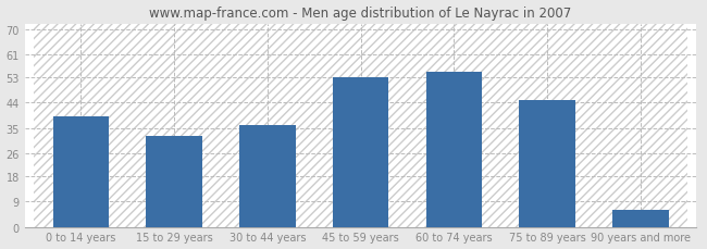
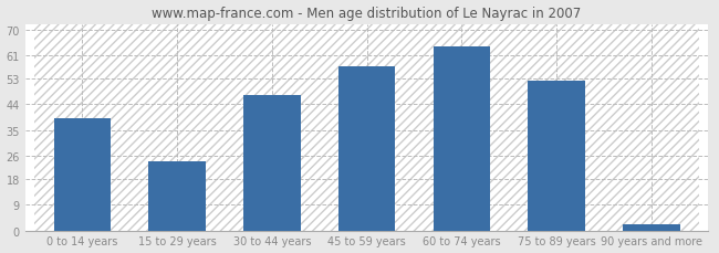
15 to 29 years: 32 -> 24
30 to 44 years: 36 -> 47
45 to 59 years: 53 -> 57
60 to 74 years: 55 -> 64
75 to 89 years: 45 -> 52
90 years and more: 6 -> 2
